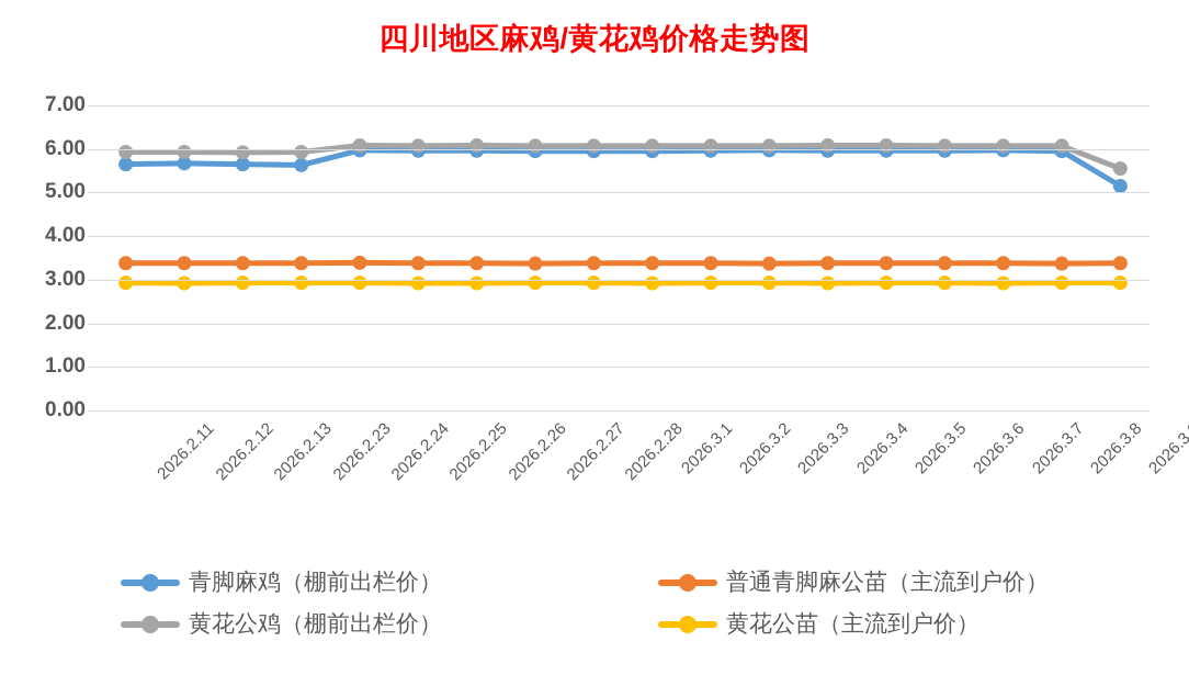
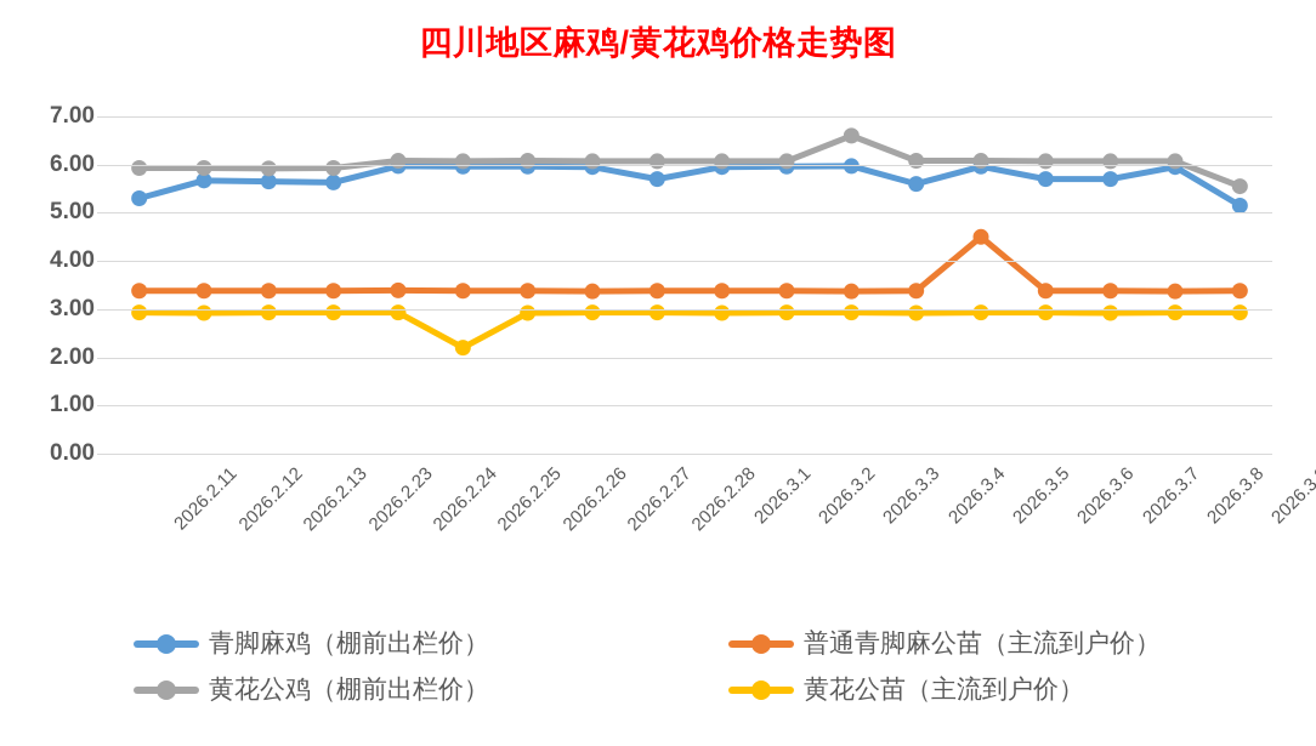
青脚麻鸡（棚前出栏价）/2026.2.11: 5.7 -> 5.3
黄花公苗（主流到户价）/2026.2.25: 2.9 -> 2.2
青脚麻鸡（棚前出栏价）/2026.2.28: 6.0 -> 5.7
黄花公鸡（棚前出栏价）/2026.3.3: 6.1 -> 6.6
青脚麻鸡（棚前出栏价）/2026.3.4: 6.0 -> 5.6
普通青脚麻公苗（主流到户价）/2026.3.5: 3.4 -> 4.5
青脚麻鸡（棚前出栏价）/2026.3.6: 6.0 -> 5.7
青脚麻鸡（棚前出栏价）/2026.3.7: 6.0 -> 5.7
